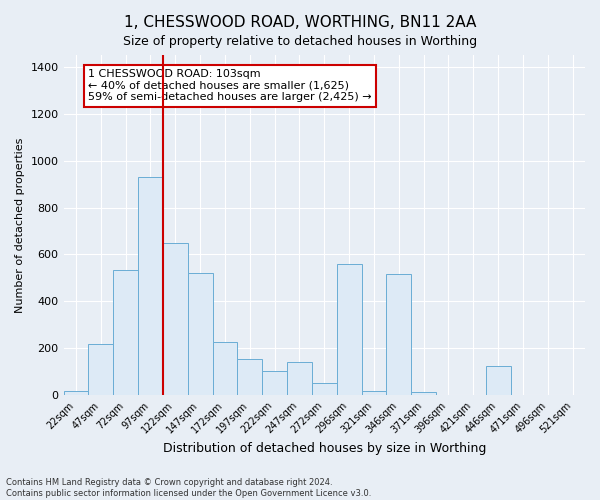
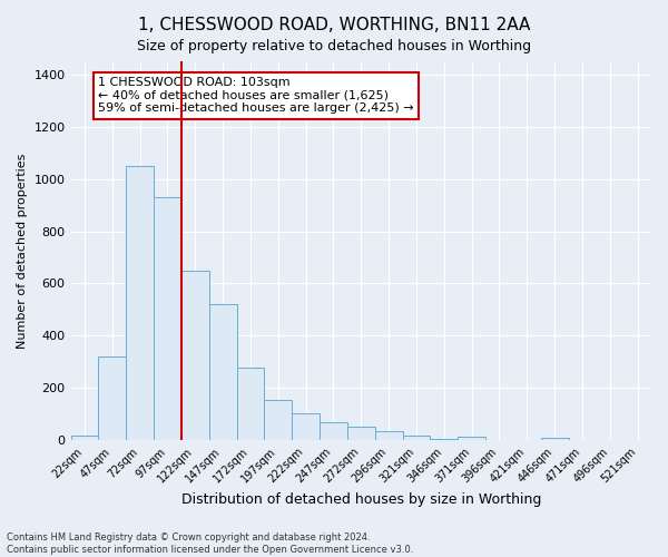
47sqm: 220 -> 320
72sqm: 535 -> 1050
172sqm: 225 -> 280
247sqm: 140 -> 70
296sqm: 560 -> 35
346sqm: 515 -> 5
446sqm: 125 -> 10
